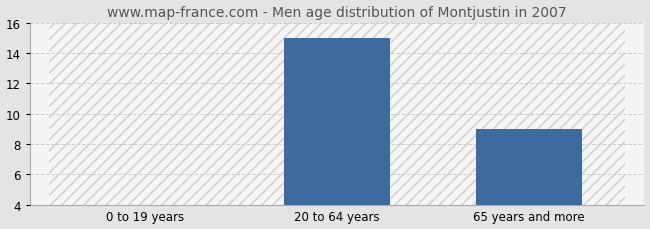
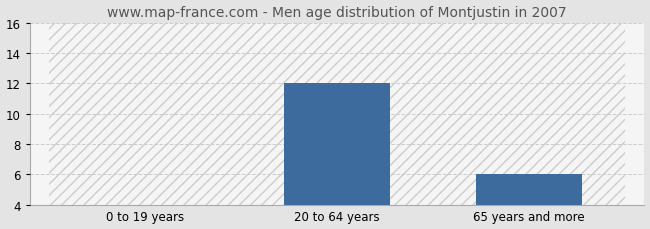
20 to 64 years: 15.0 -> 12.0
65 years and more: 9.0 -> 6.0
